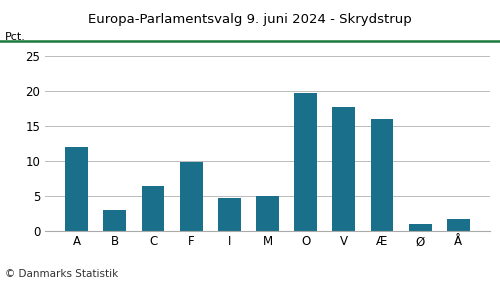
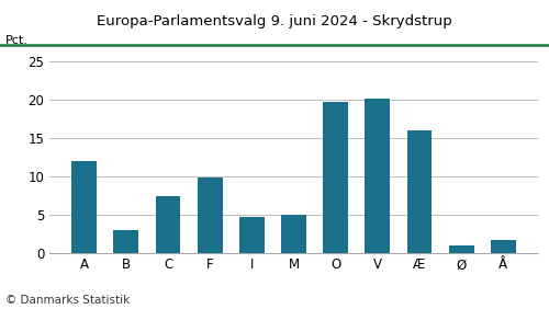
C: 6.4 -> 7.4
V: 17.8 -> 20.2
